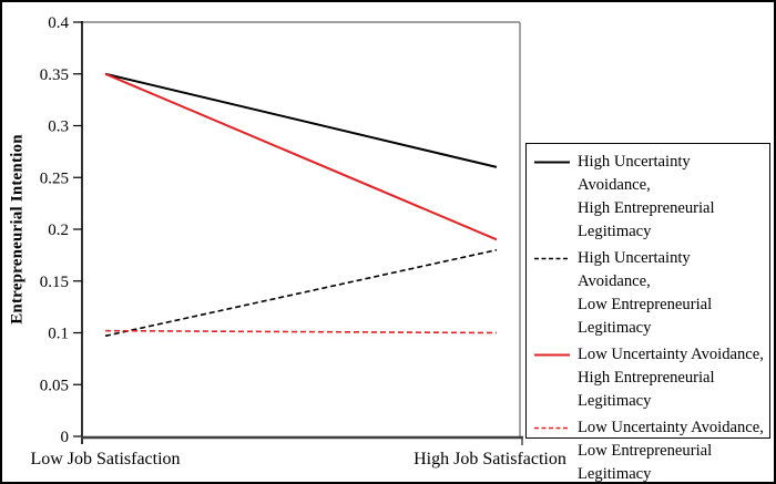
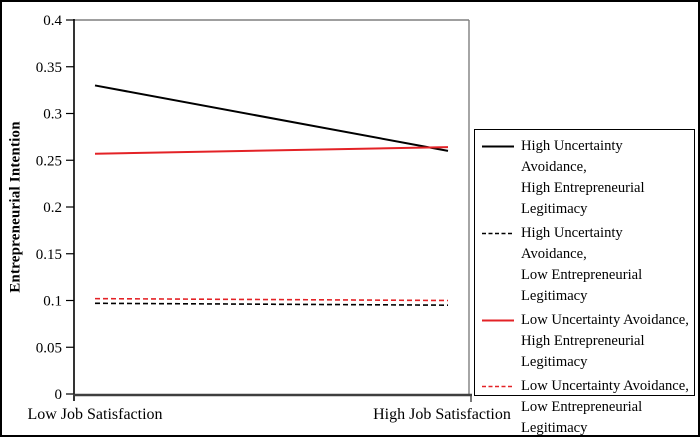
High Uncertainty Avoidance, High Entrepreneurial Legitimacy/Low Job Satisfaction: 0.35 -> 0.33
Low Uncertainty Avoidance, High Entrepreneurial Legitimacy/Low Job Satisfaction: 0.35 -> 0.26
High Uncertainty Avoidance, Low Entrepreneurial Legitimacy/High Job Satisfaction: 0.18 -> 0.10
Low Uncertainty Avoidance, High Entrepreneurial Legitimacy/High Job Satisfaction: 0.19 -> 0.26
